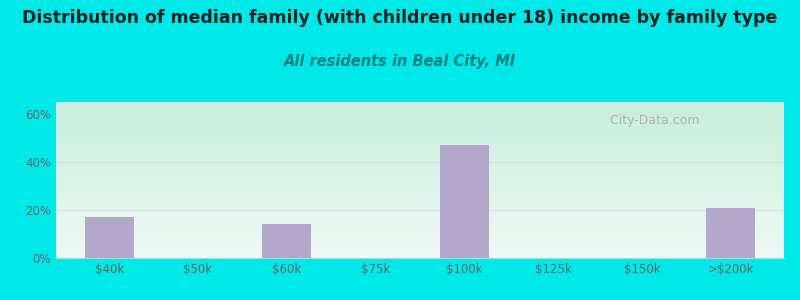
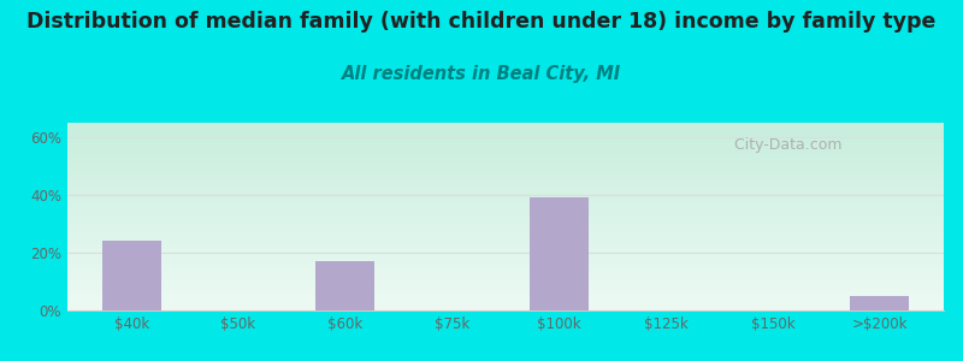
$40k: 17% -> 24%
$60k: 14% -> 17%
$100k: 47% -> 39%
>$200k: 21% -> 5%
